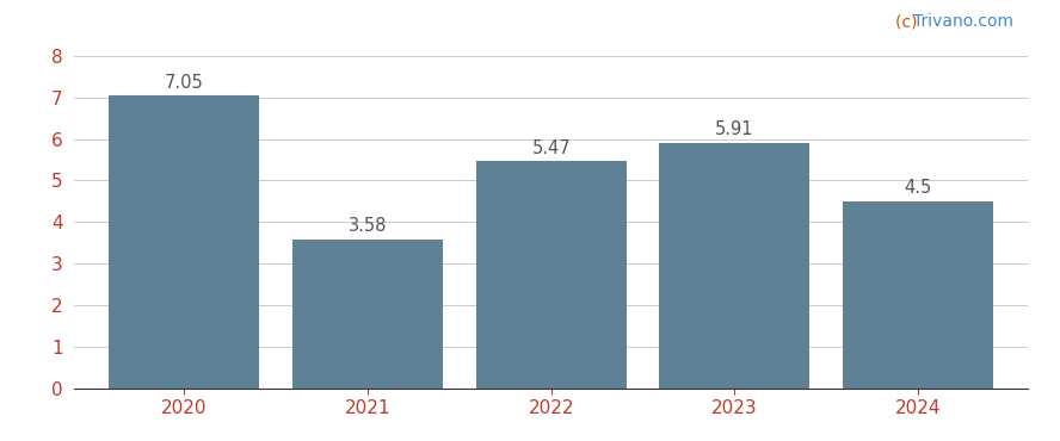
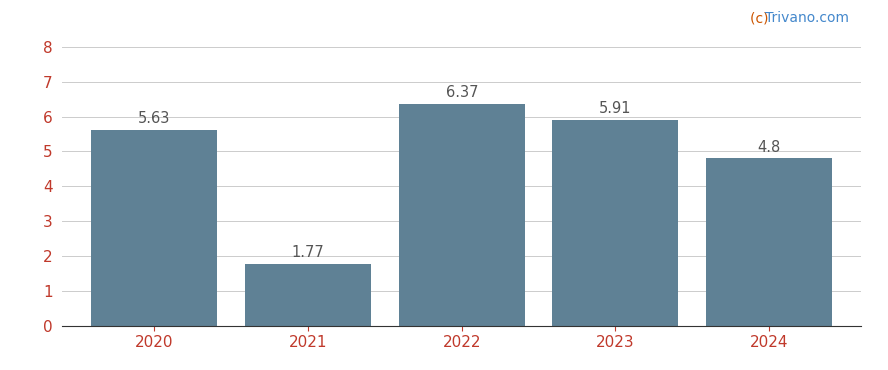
2020: 7.05 -> 5.63
2021: 3.58 -> 1.77
2022: 5.47 -> 6.37
2024: 4.5 -> 4.8
